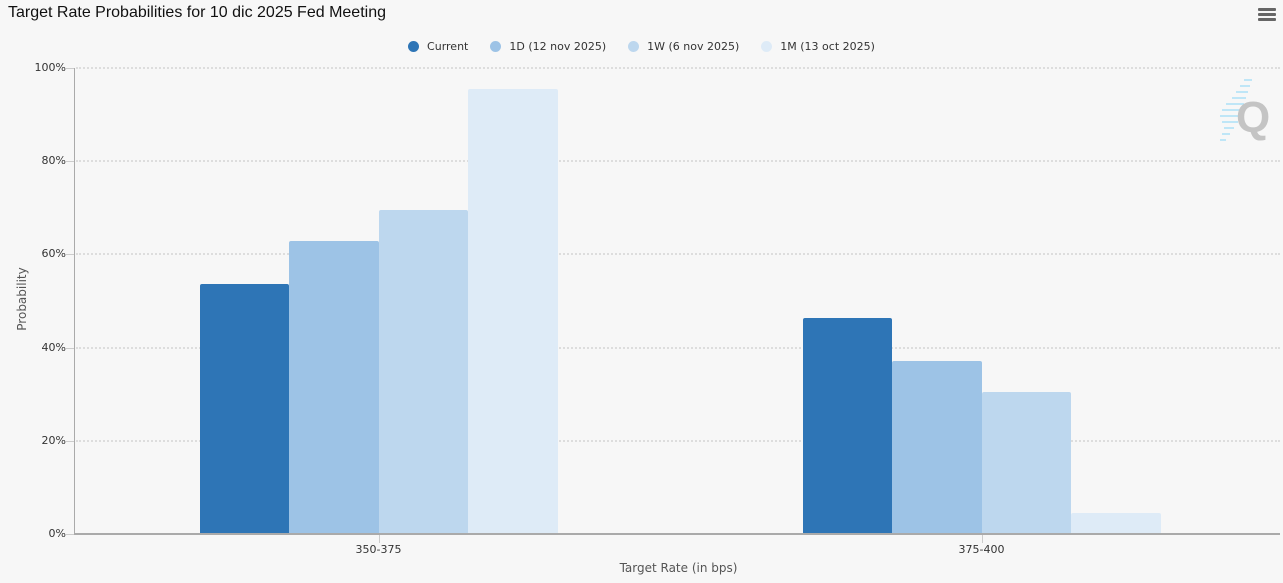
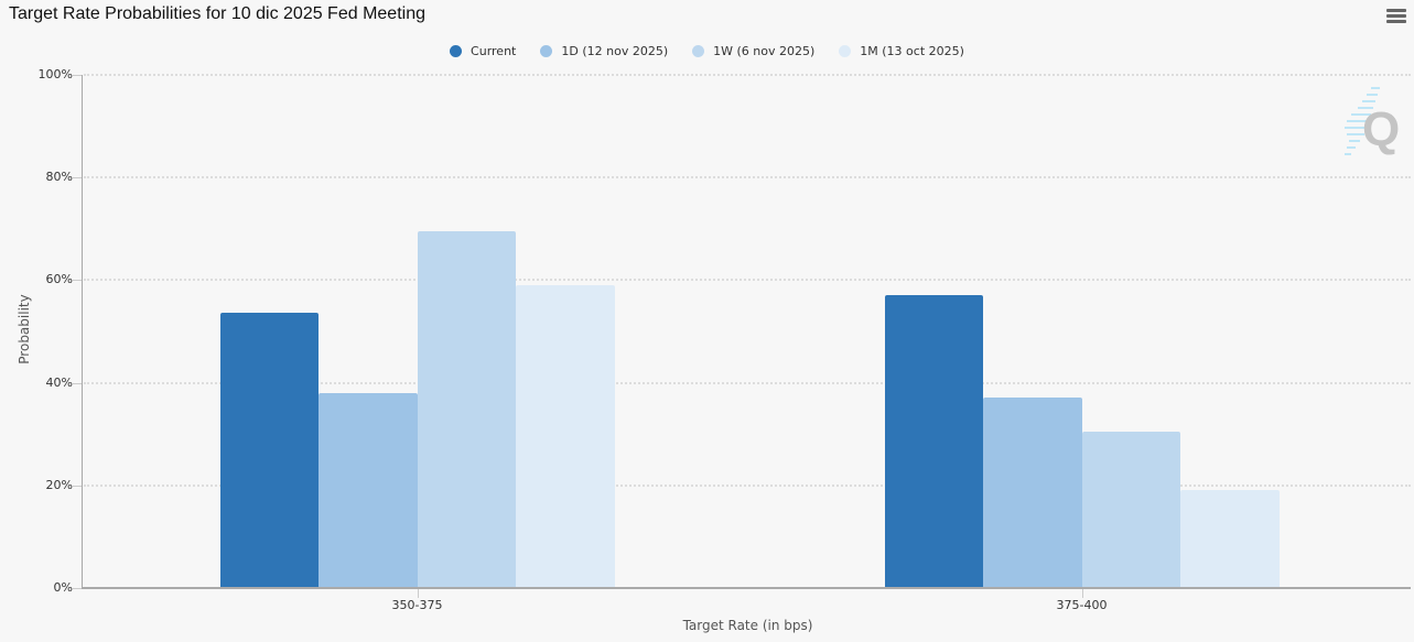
1D (12 nov 2025)/350-375: 63% -> 38%
1M (13 oct 2025)/350-375: 96% -> 59%
Current/375-400: 46% -> 57%
1M (13 oct 2025)/375-400: 4% -> 19%
